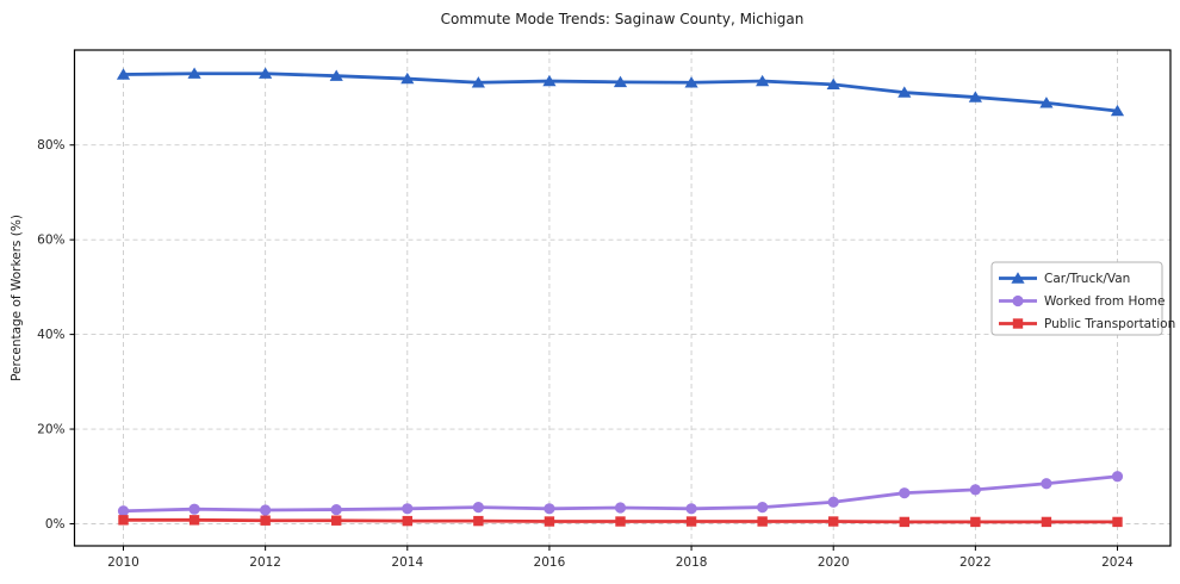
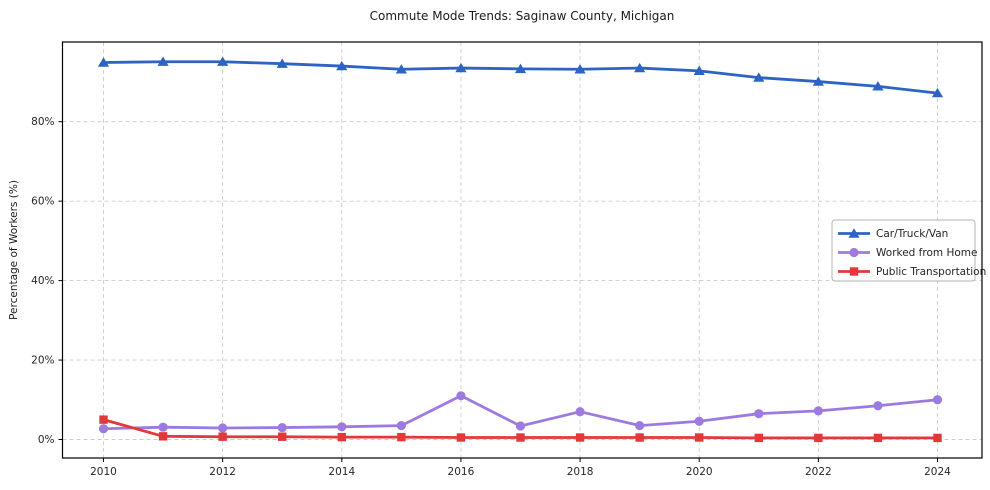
Public Transportation/2010: 1% -> 5%
Worked from Home/2016: 3% -> 11%
Worked from Home/2018: 3% -> 7%
